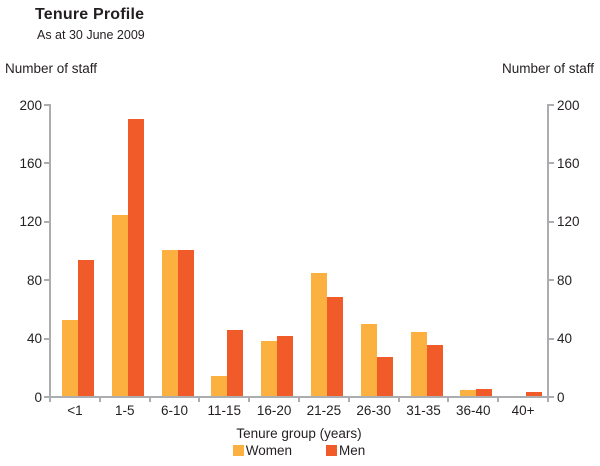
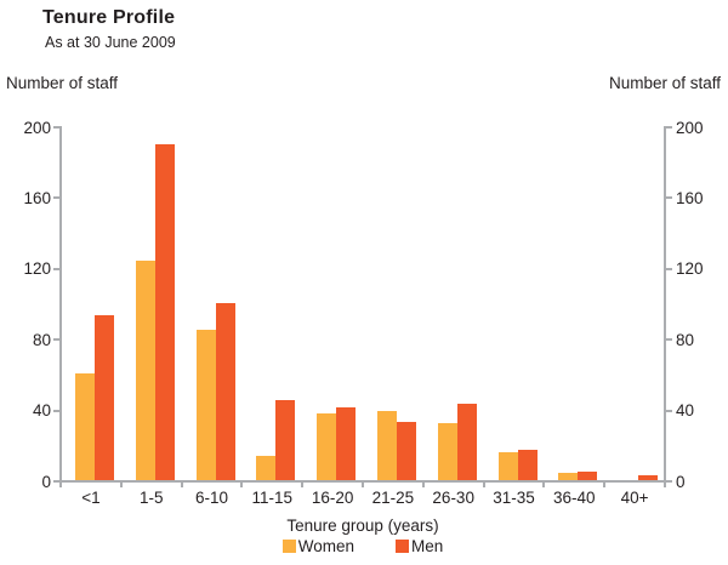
Women/<1: 52 -> 60
Women/6-10: 100 -> 85
Women/21-25: 84 -> 39
Men/21-25: 68 -> 33
Women/26-30: 49 -> 32
Men/26-30: 27 -> 43
Women/31-35: 44 -> 16
Men/31-35: 35 -> 17
